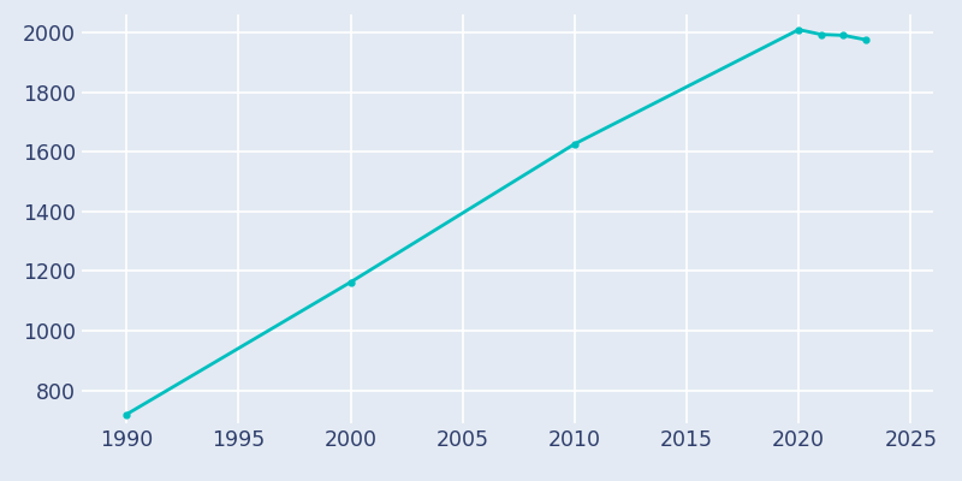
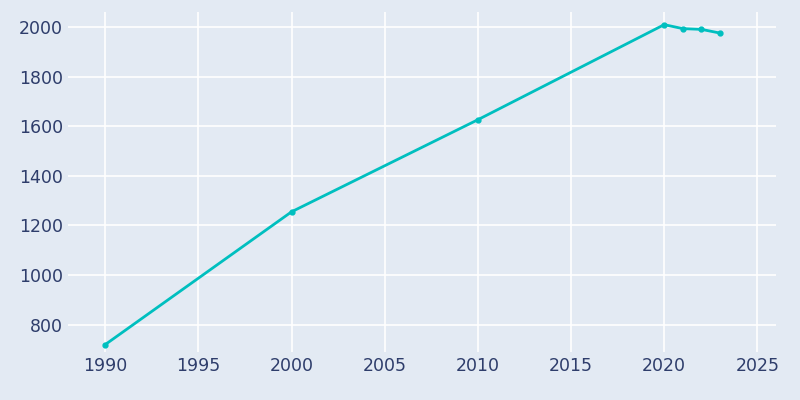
2000: 1163 -> 1255
